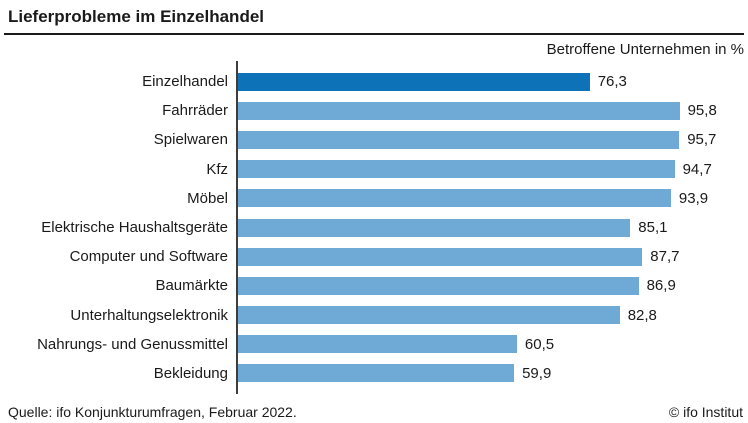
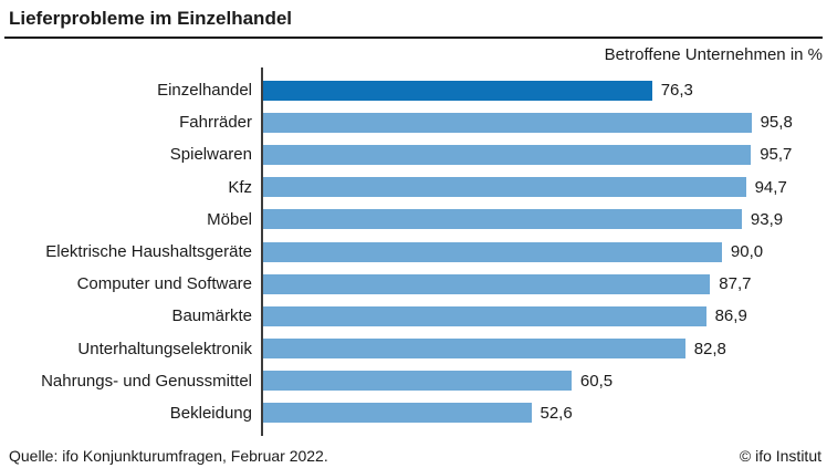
Elektrische Haushaltsgeräte: 85,1 -> 90,0
Bekleidung: 59,9 -> 52,6
